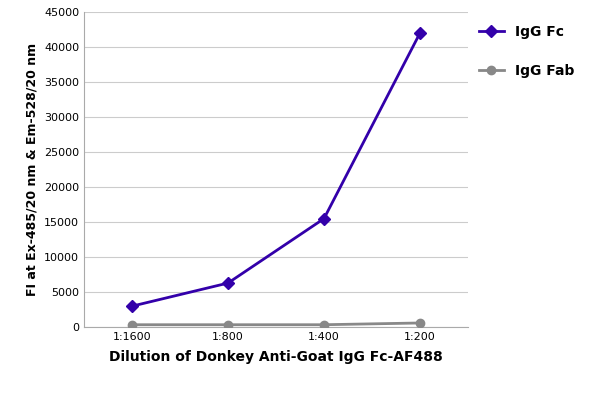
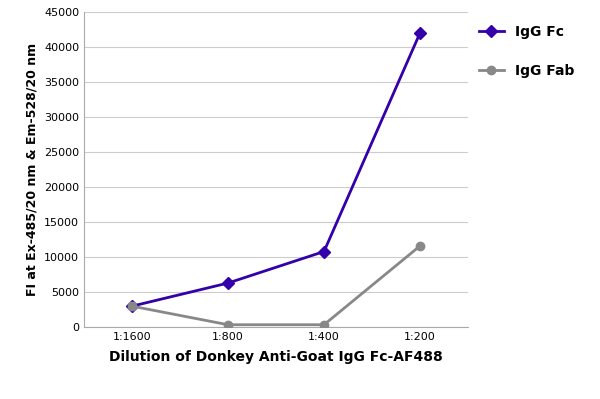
IgG Fab/1:1600: 400 -> 3000
IgG Fc/1:400: 15500 -> 10800
IgG Fab/1:200: 600 -> 11600
